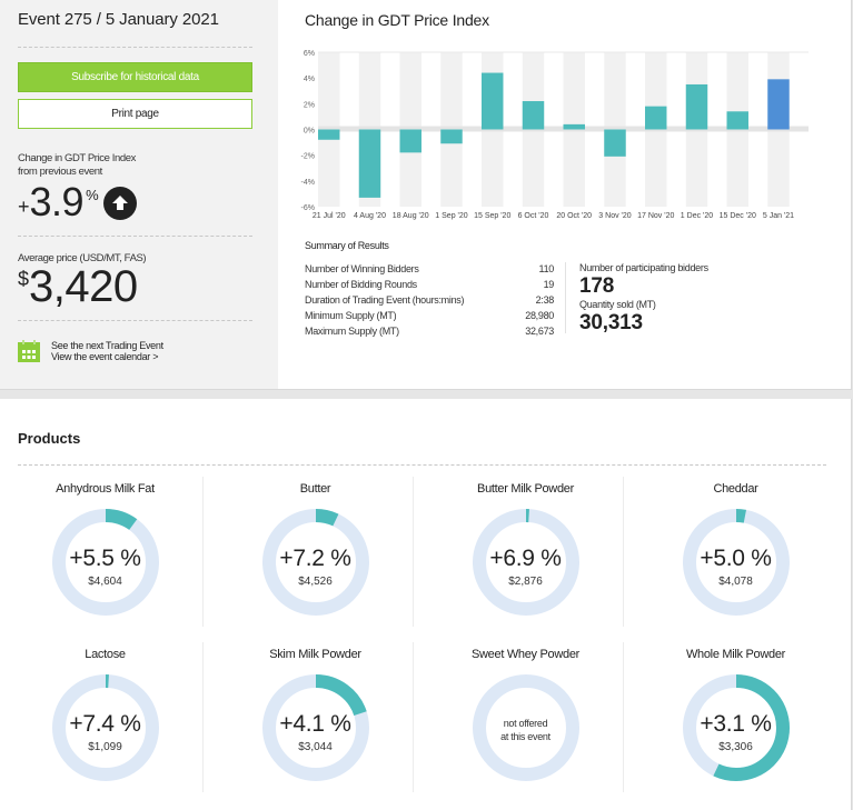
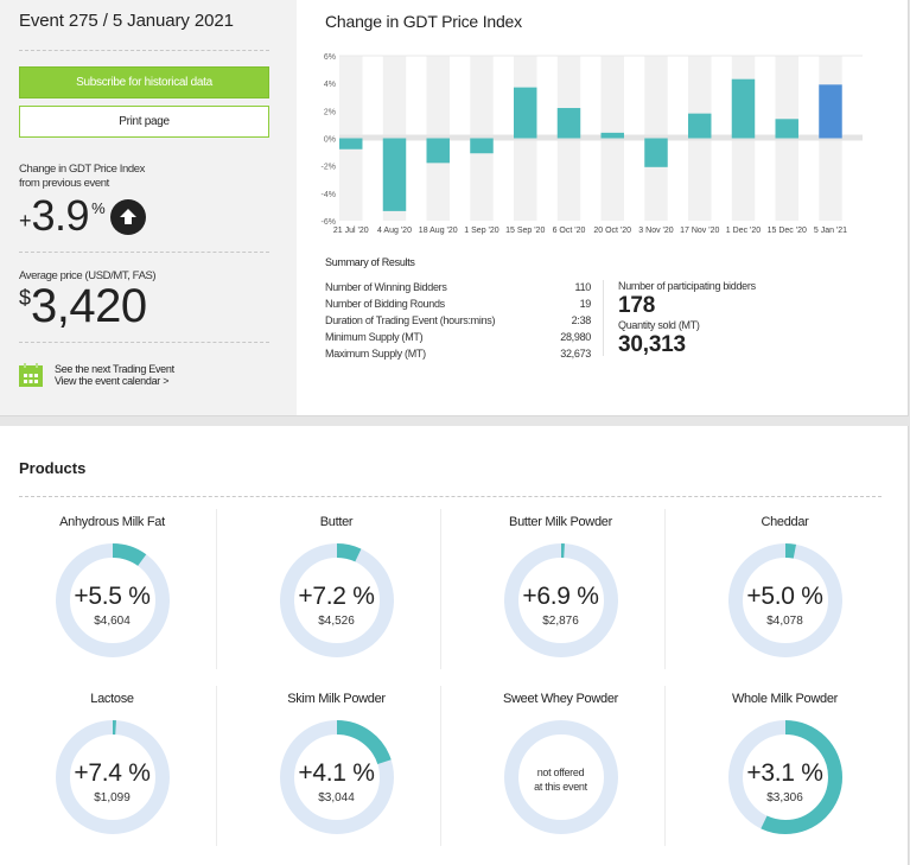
15 Sep '20: 4.4% -> 3.7%
1 Dec '20: 3.5% -> 4.3%
